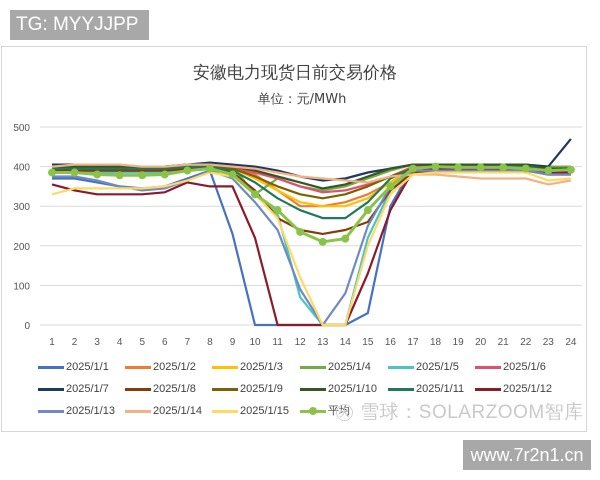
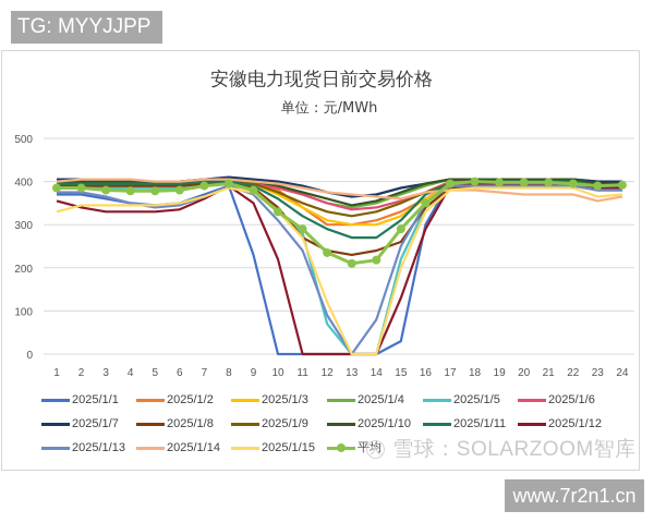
2025/1/12/8: 350 -> 390
2025/1/4/10: 330 -> 390
2025/1/7/24: 470 -> 400
